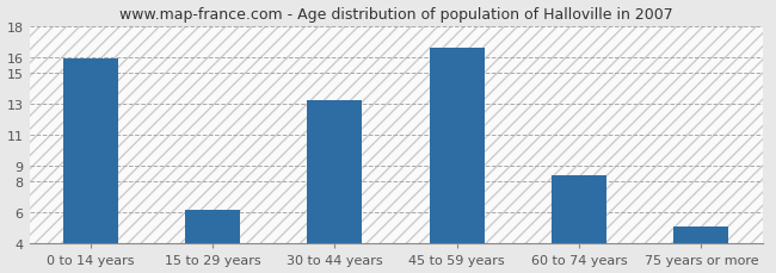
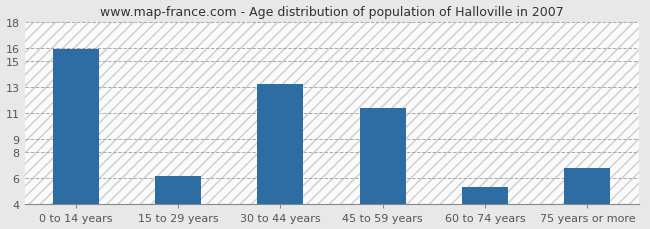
45 to 59 years: 16.6 -> 11.4
60 to 74 years: 8.4 -> 5.3
75 years or more: 5.1 -> 6.8
